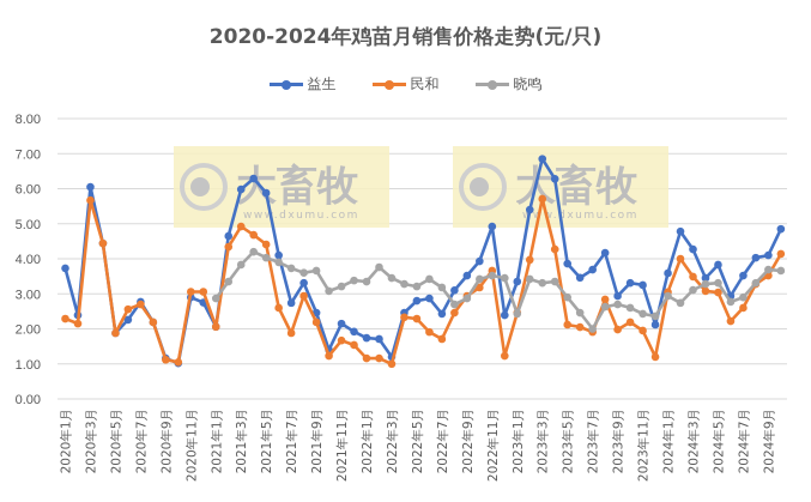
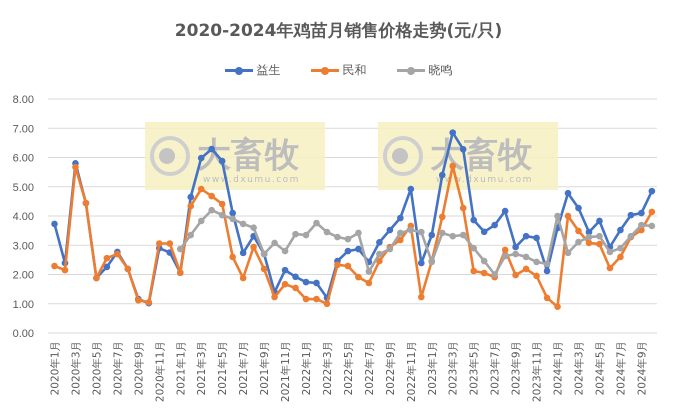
益生/2020年3月: 6.0 -> 5.8
益生/2021年9月: 2.5 -> 2.7
晓鸣/2021年9月: 3.7 -> 2.7
晓鸣/2021年11月: 3.2 -> 2.8
晓鸣/2022年7月: 3.2 -> 2.1
民和/2024年1月: 3.0 -> 0.9
晓鸣/2024年1月: 2.9 -> 4.0
